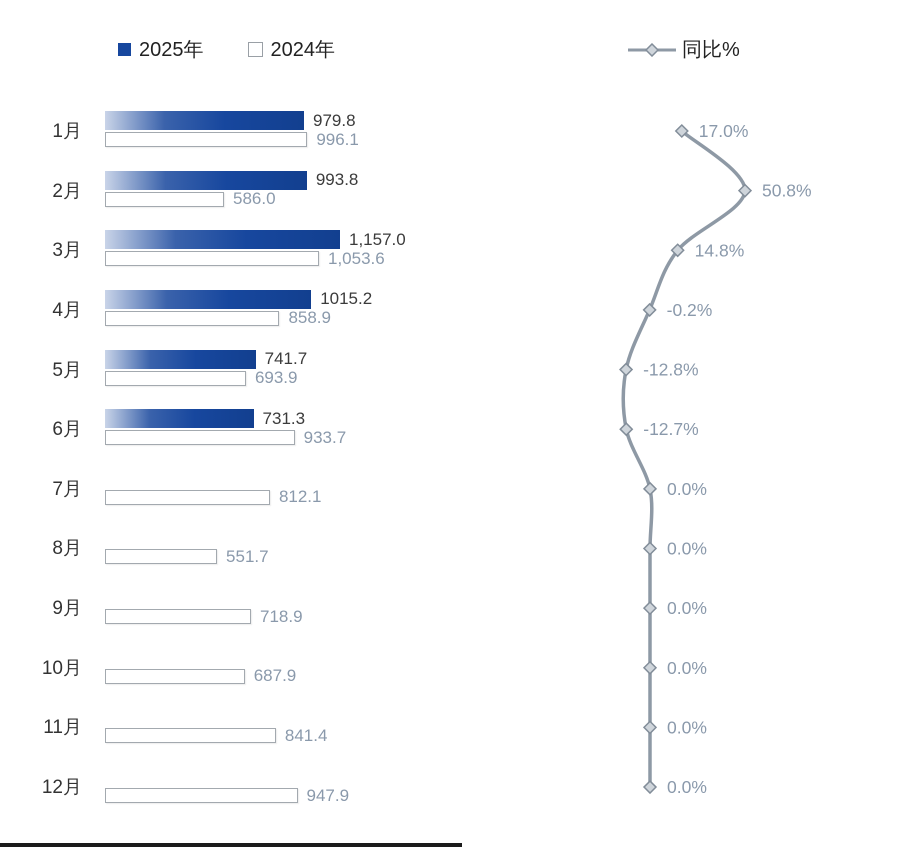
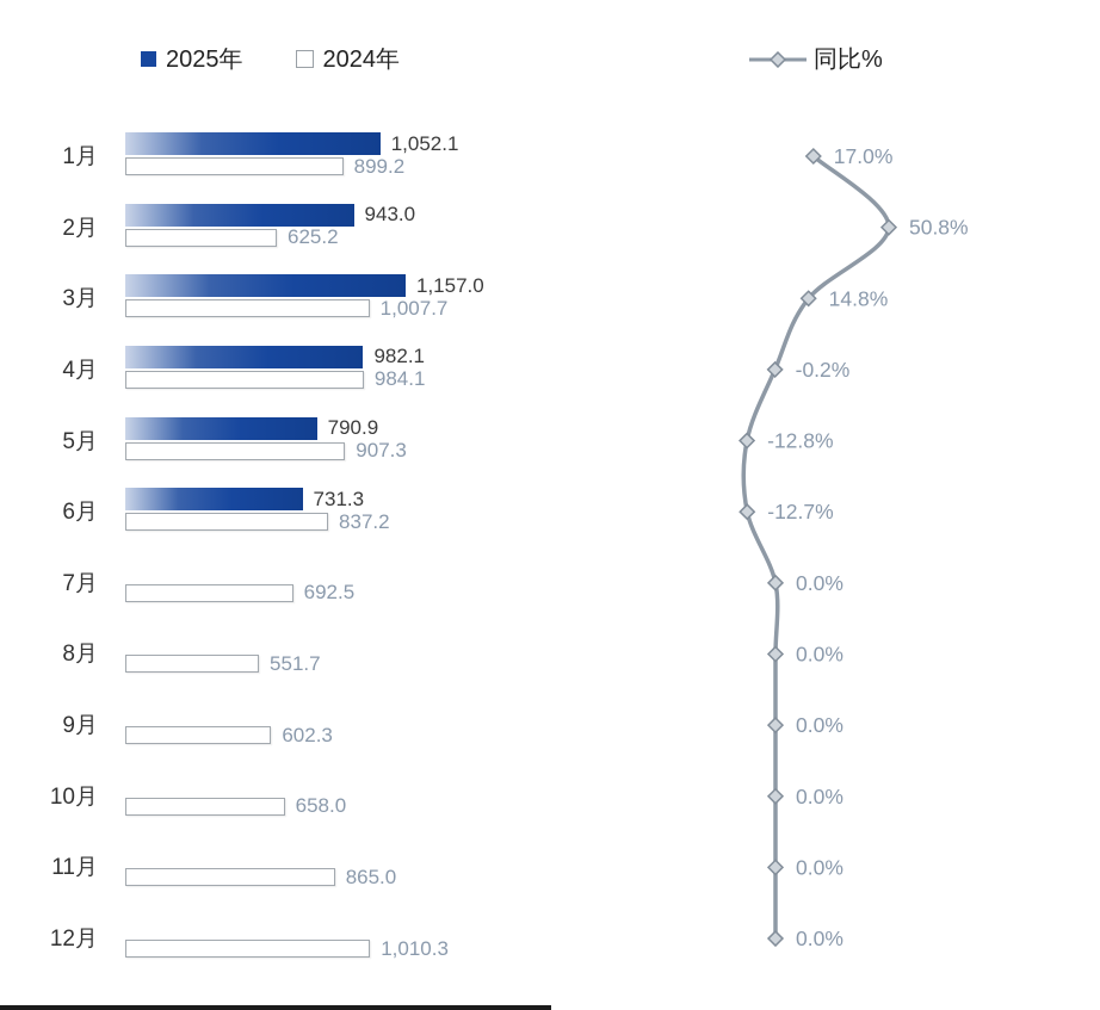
2025年/1月: 979.8 -> 1,052.1
2024年/1月: 996.1 -> 899.2
2025年/2月: 993.8 -> 943.0
2024年/2月: 586.0 -> 625.2
2024年/3月: 1,053.6 -> 1,007.7
2025年/4月: 1015.2 -> 982.1
2024年/4月: 858.9 -> 984.1
2025年/5月: 741.7 -> 790.9
2024年/5月: 693.9 -> 907.3
2024年/6月: 933.7 -> 837.2
2024年/7月: 812.1 -> 692.5
2024年/9月: 718.9 -> 602.3
2024年/10月: 687.9 -> 658.0
2024年/11月: 841.4 -> 865.0
2024年/12月: 947.9 -> 1,010.3
